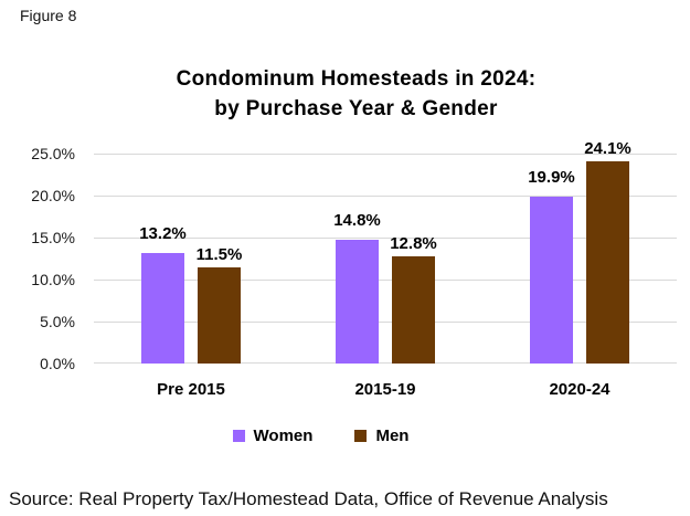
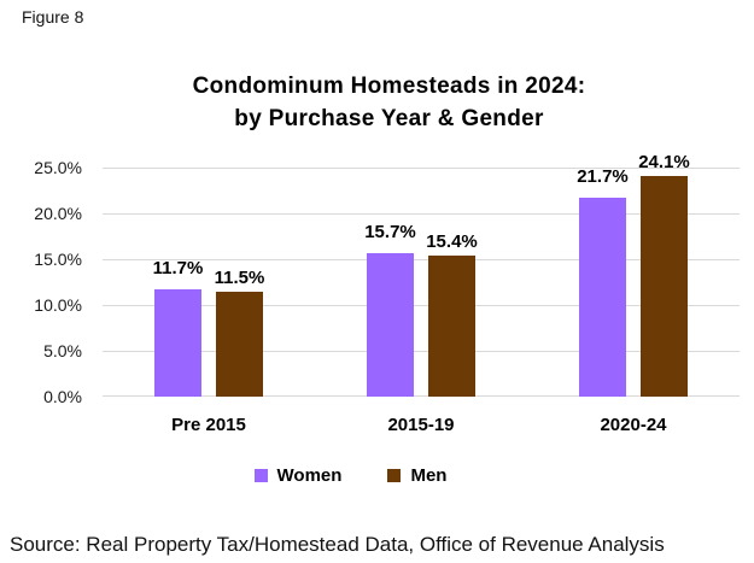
Women/Pre 2015: 13.2% -> 11.7%
Women/2015-19: 14.8% -> 15.7%
Men/2015-19: 12.8% -> 15.4%
Women/2020-24: 19.9% -> 21.7%
